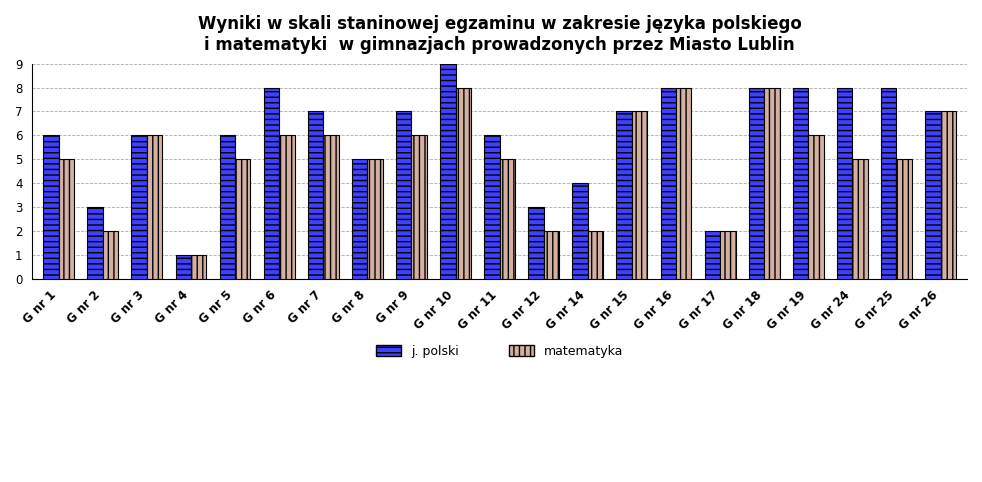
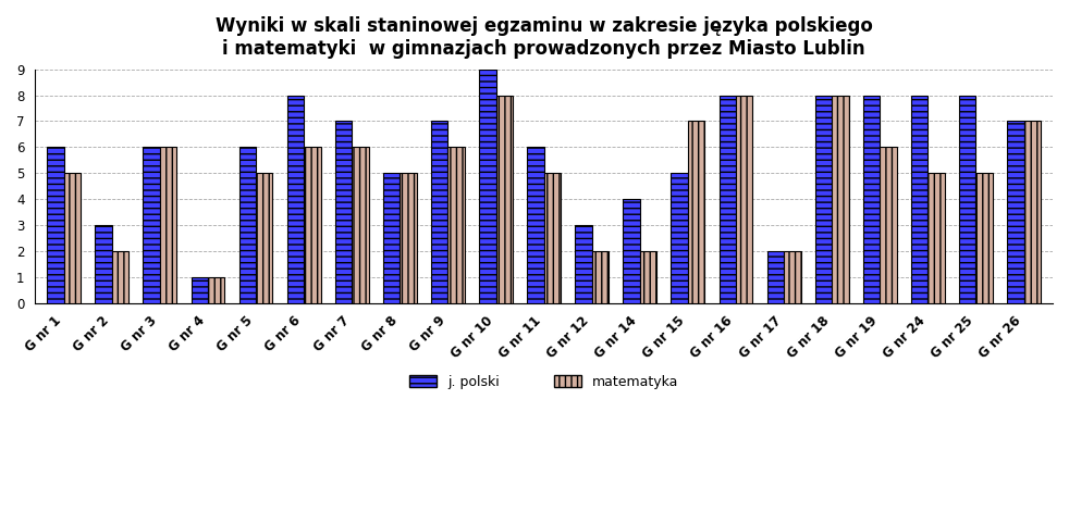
j. polski/G nr 15: 7 -> 5
